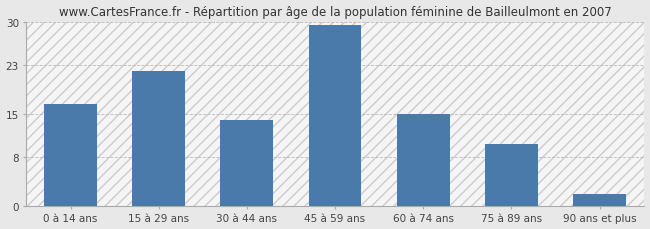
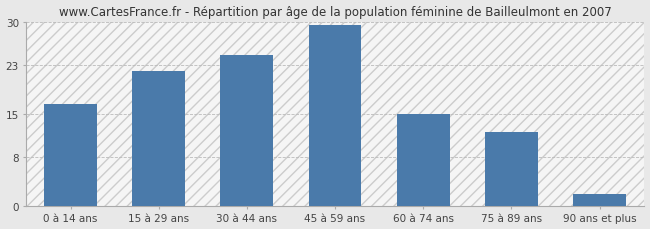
30 à 44 ans: 14.0 -> 24.5
75 à 89 ans: 10.0 -> 12.0
